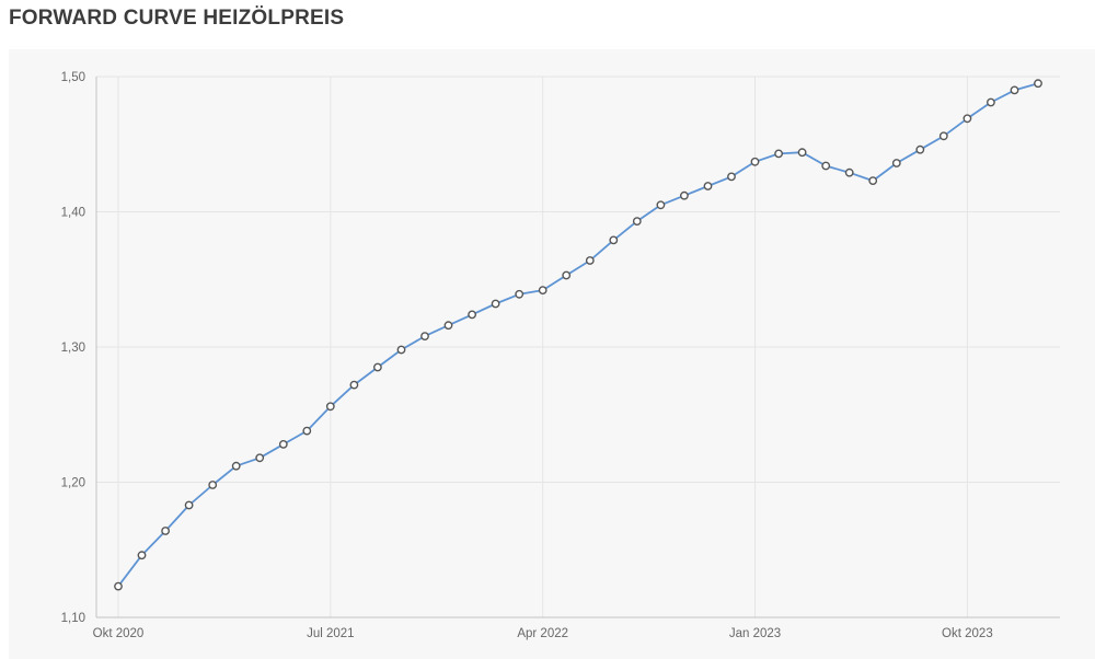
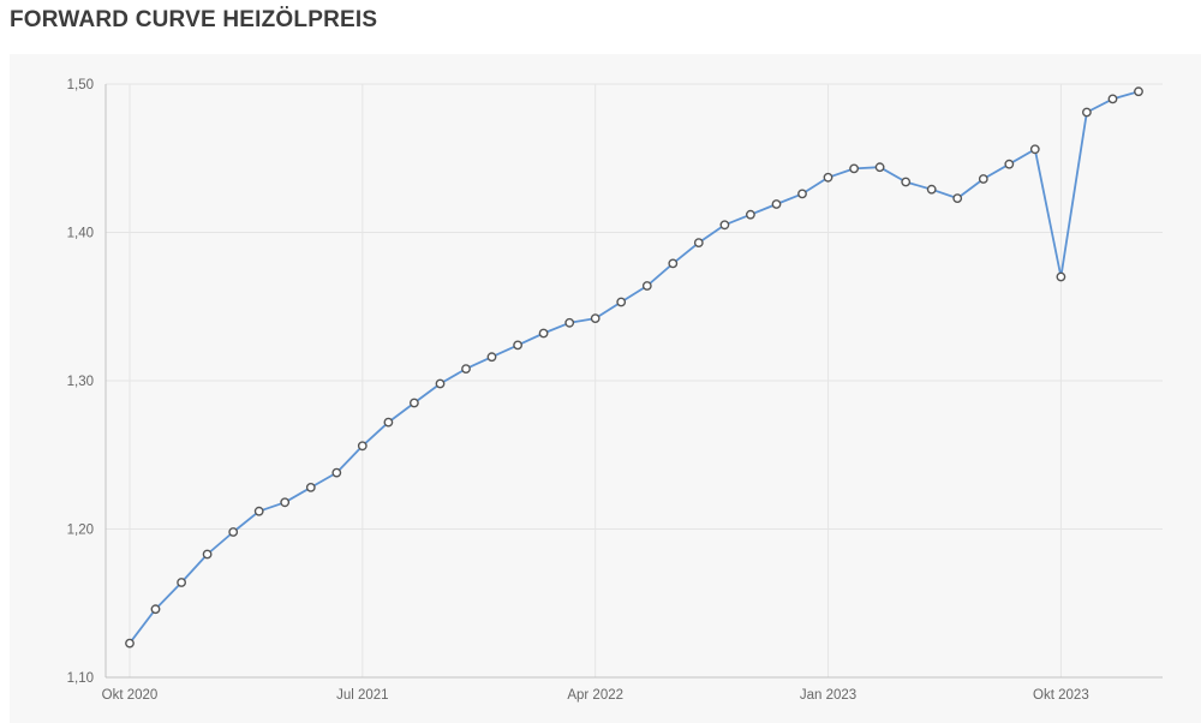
Okt 2023: 1,47 -> 1,37
